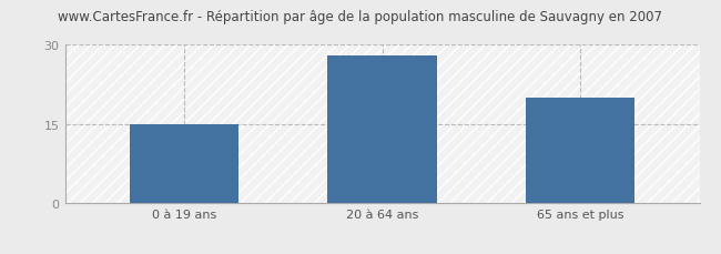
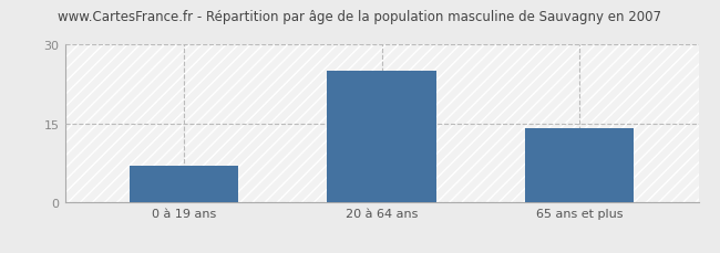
0 à 19 ans: 15 -> 7
20 à 64 ans: 28 -> 25
65 ans et plus: 20 -> 14
